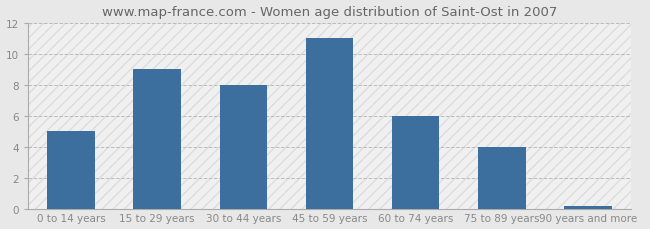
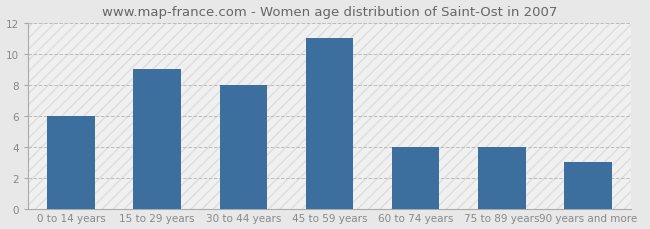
0 to 14 years: 5.0 -> 6.0
60 to 74 years: 6.0 -> 4.0
90 years and more: 0.1 -> 3.0
